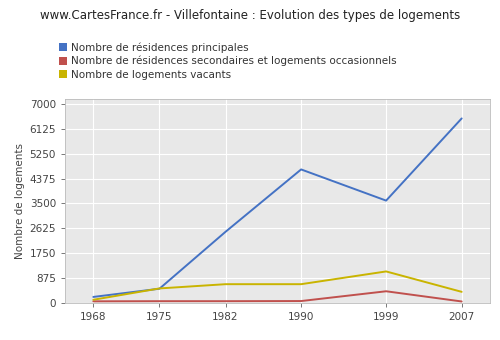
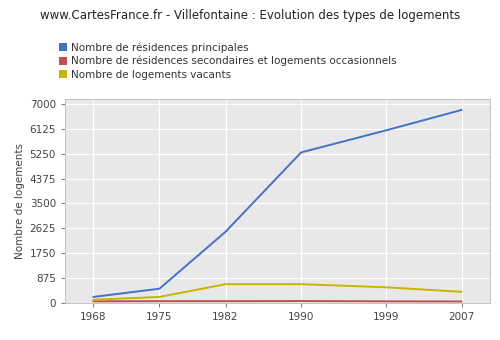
Nombre de logements vacants/1975: 500 -> 200
Nombre de résidences principales/1990: 4700 -> 5300
Nombre de résidences principales/1999: 3600 -> 6080
Nombre de résidences secondaires et logements occasionnels/1999: 400 -> 40
Nombre de logements vacants/1999: 1100 -> 540
Nombre de résidences principales/2007: 6500 -> 6800
